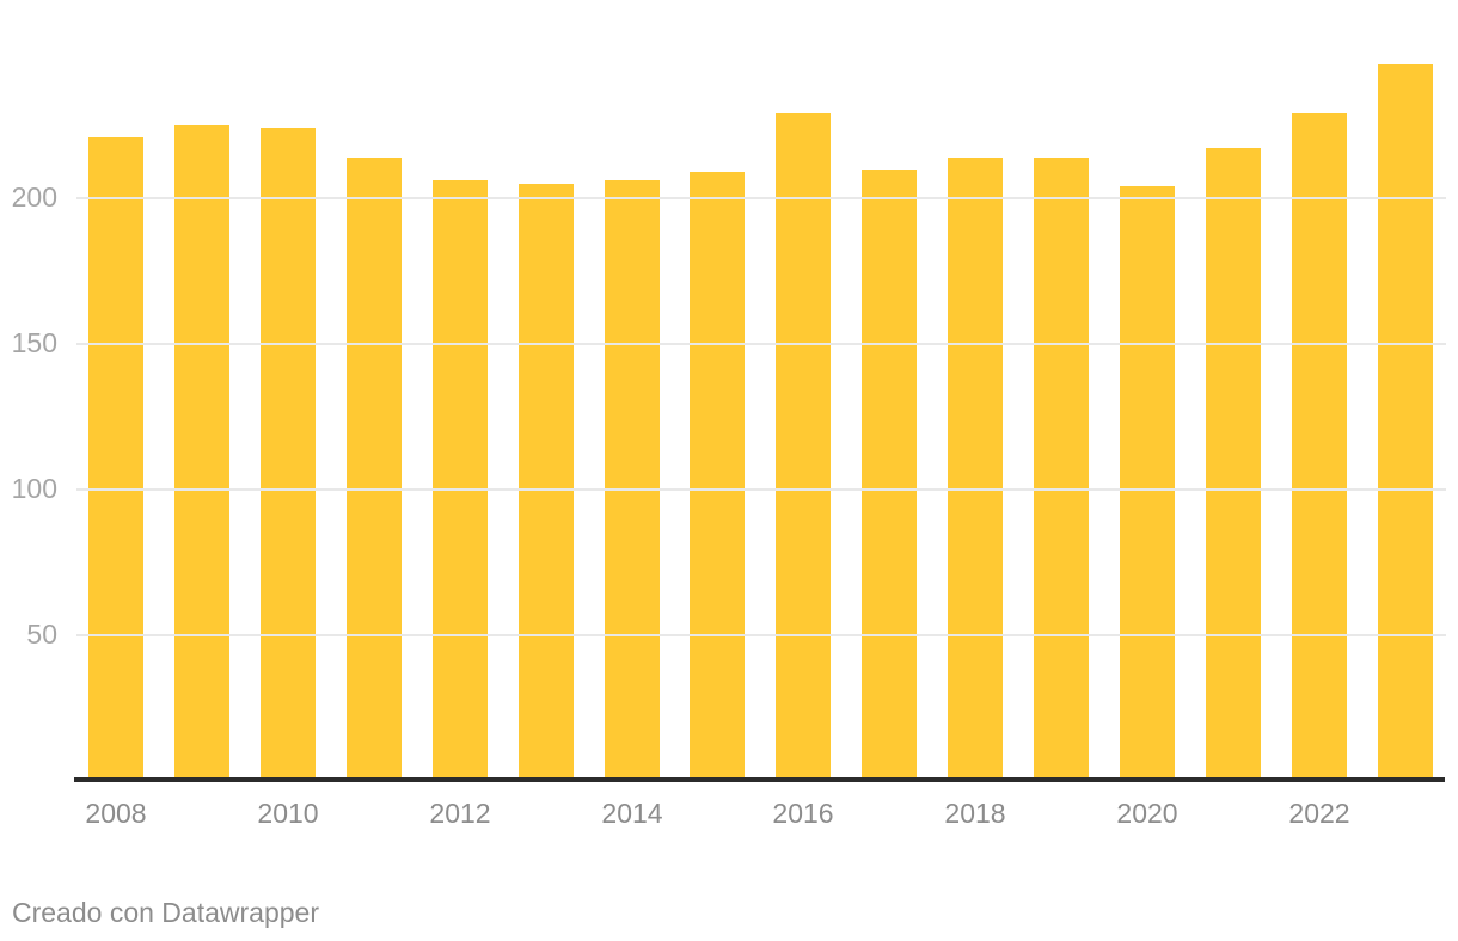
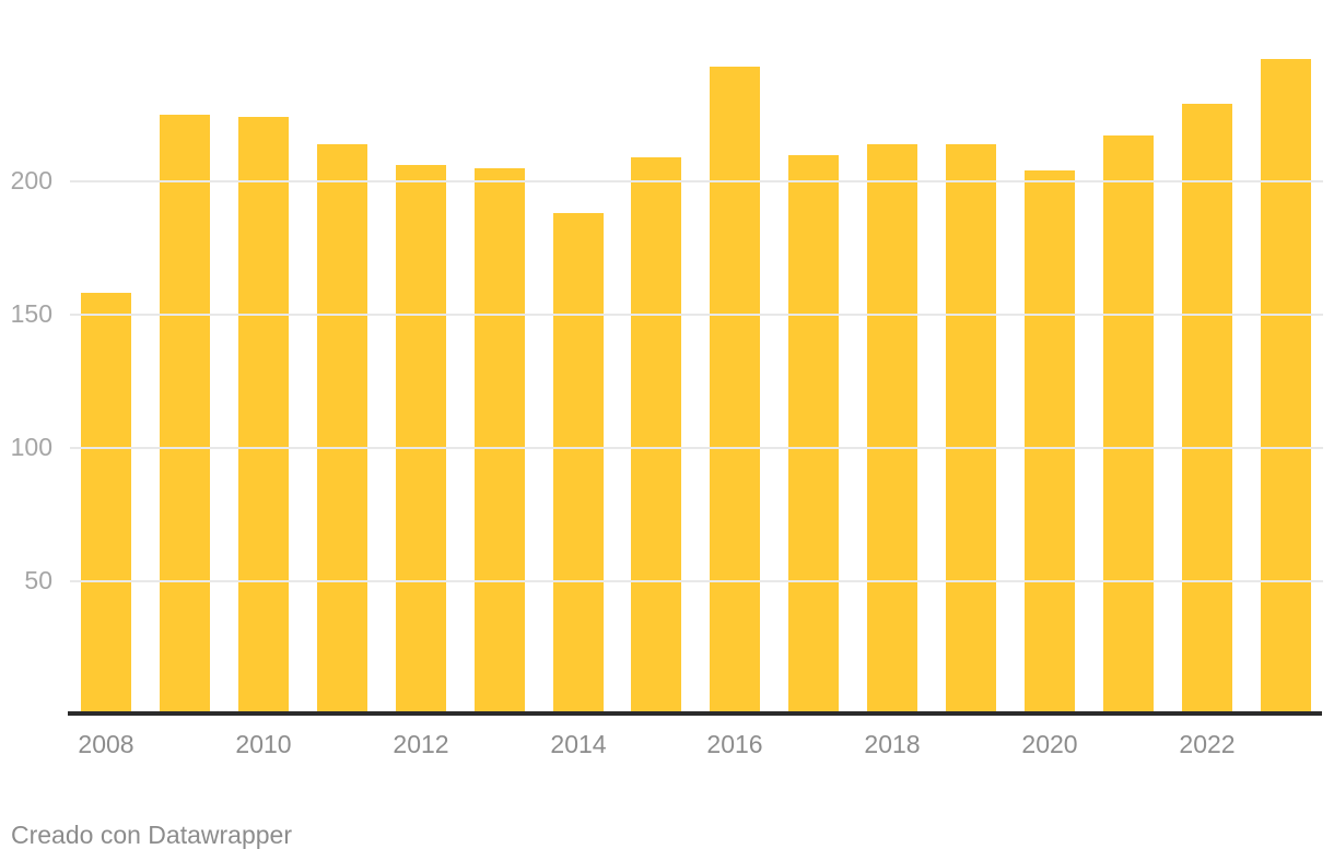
2008: 221 -> 158
2014: 206 -> 188
2016: 229 -> 243
